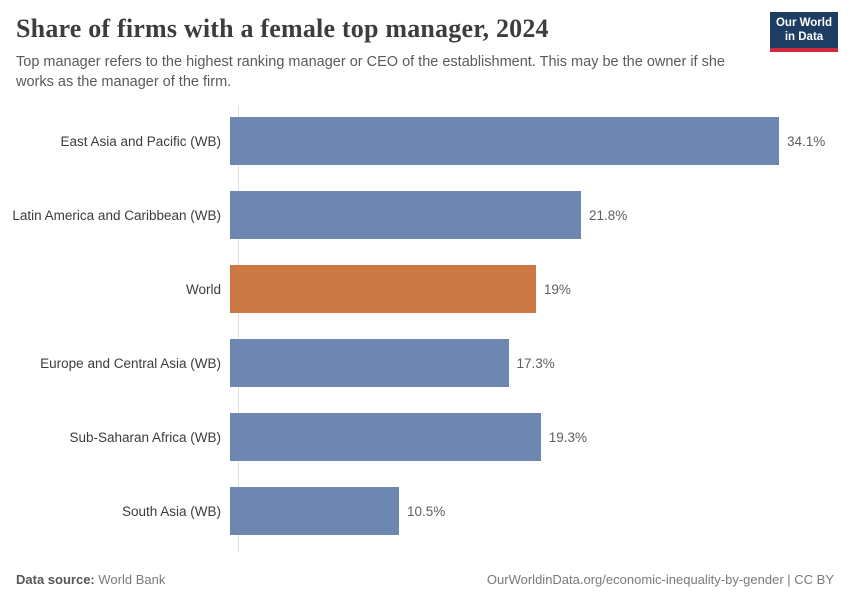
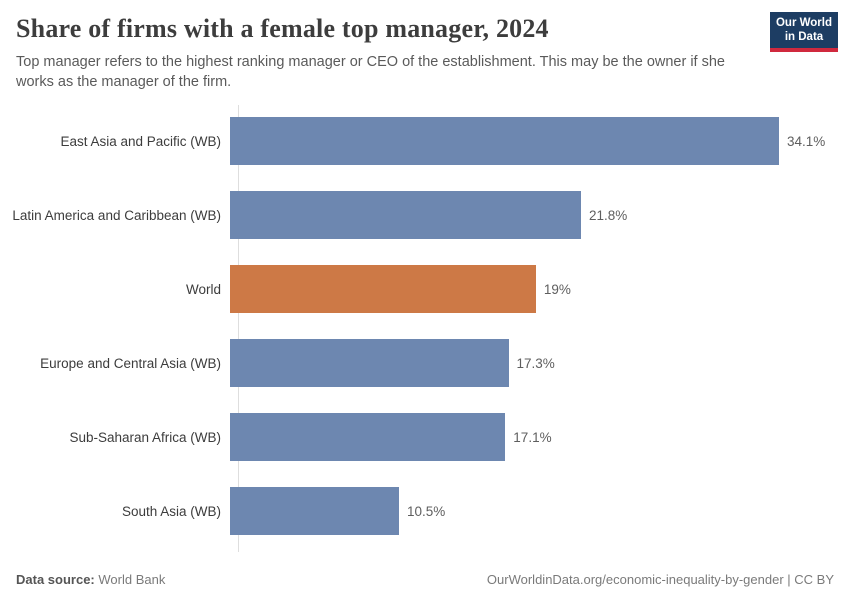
Sub-Saharan Africa (WB): 19.3% -> 17.1%
